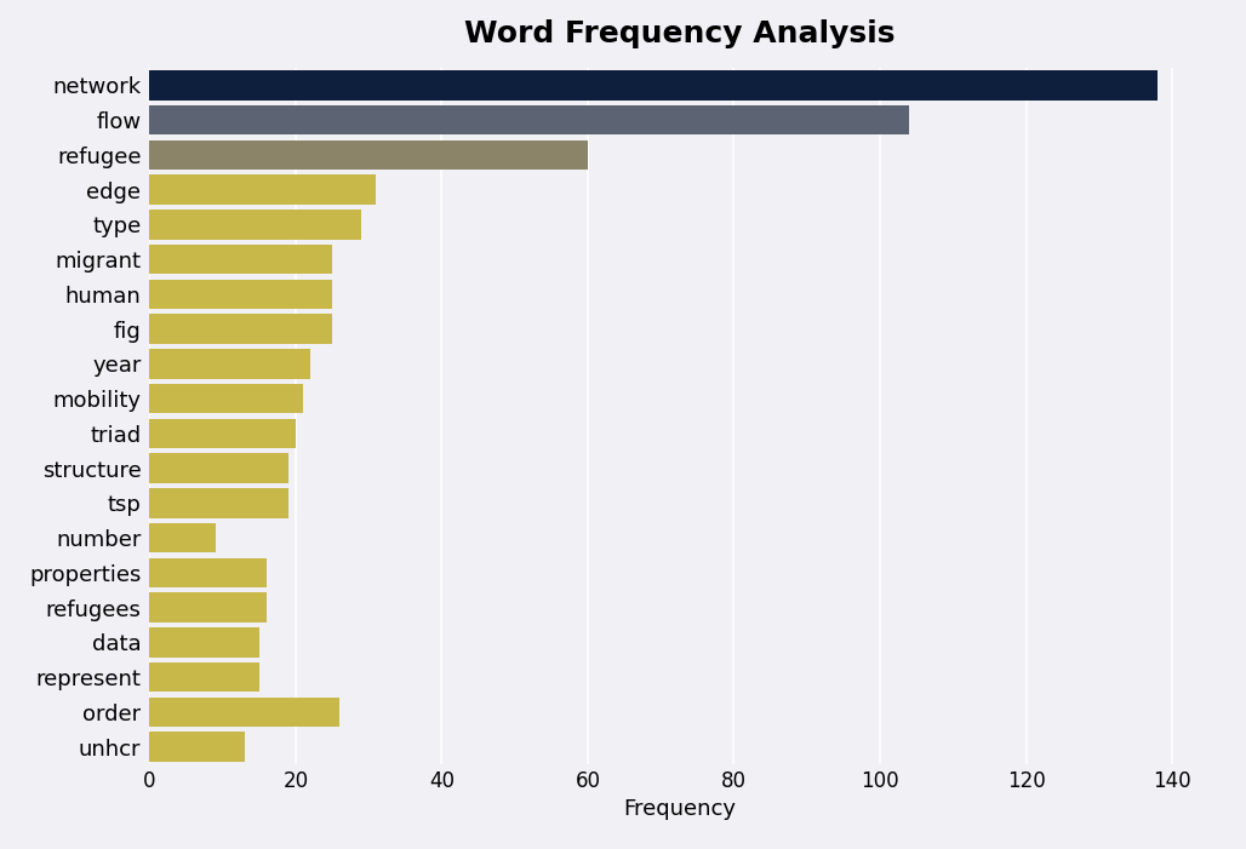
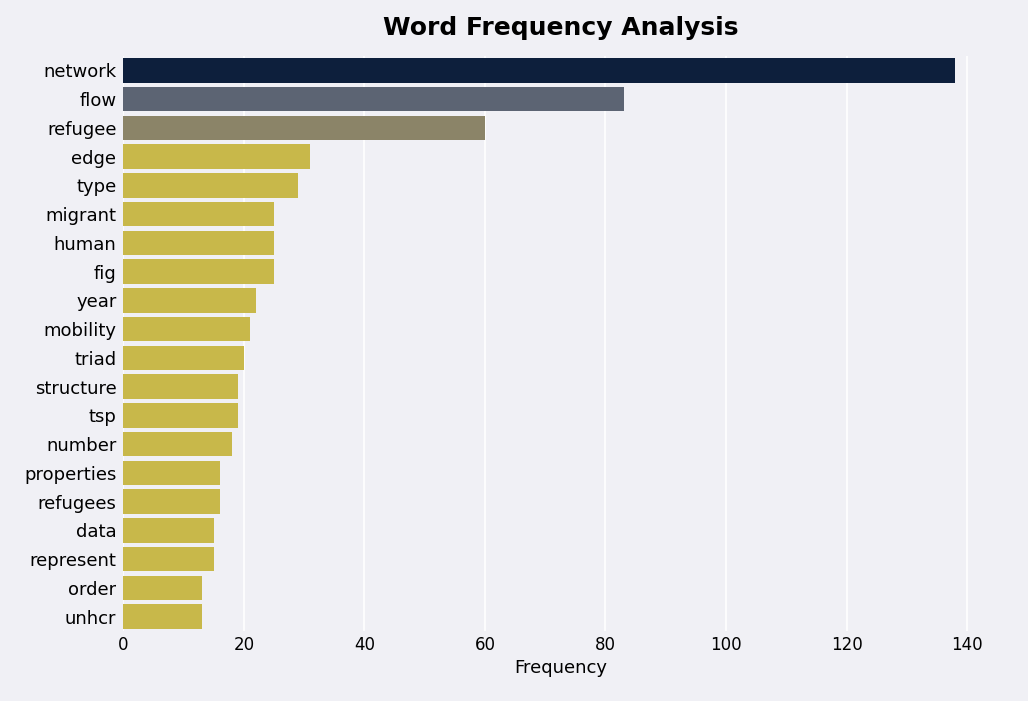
flow: 104 -> 83
number: 9 -> 18
order: 26 -> 13
